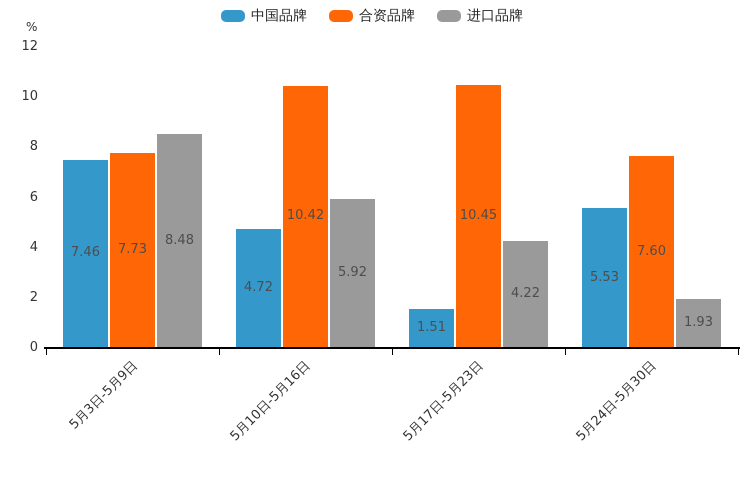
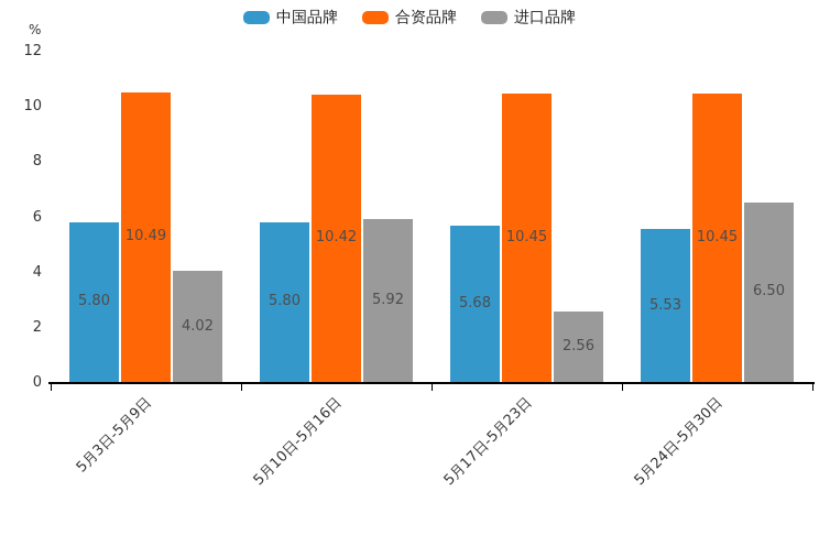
中国品牌/5月3日-5月9日: 7.46 -> 5.80
合资品牌/5月3日-5月9日: 7.73 -> 10.49
进口品牌/5月3日-5月9日: 8.48 -> 4.02
中国品牌/5月10日-5月16日: 4.72 -> 5.80
中国品牌/5月17日-5月23日: 1.51 -> 5.68
进口品牌/5月17日-5月23日: 4.22 -> 2.56
合资品牌/5月24日-5月30日: 7.60 -> 10.45
进口品牌/5月24日-5月30日: 1.93 -> 6.50
